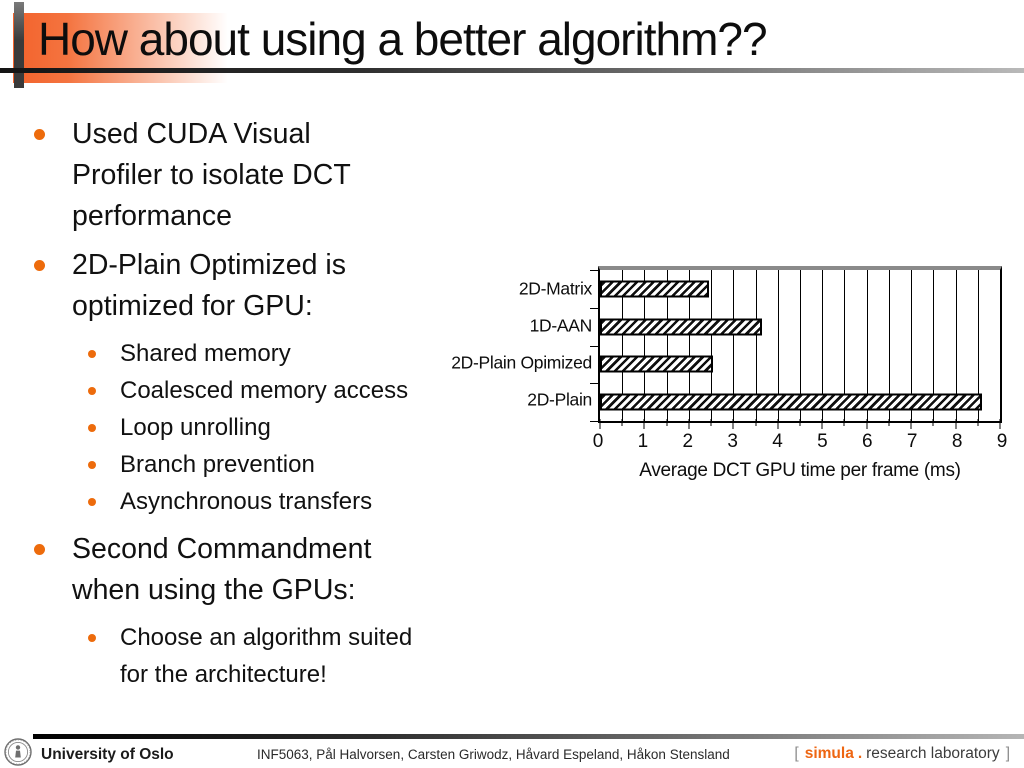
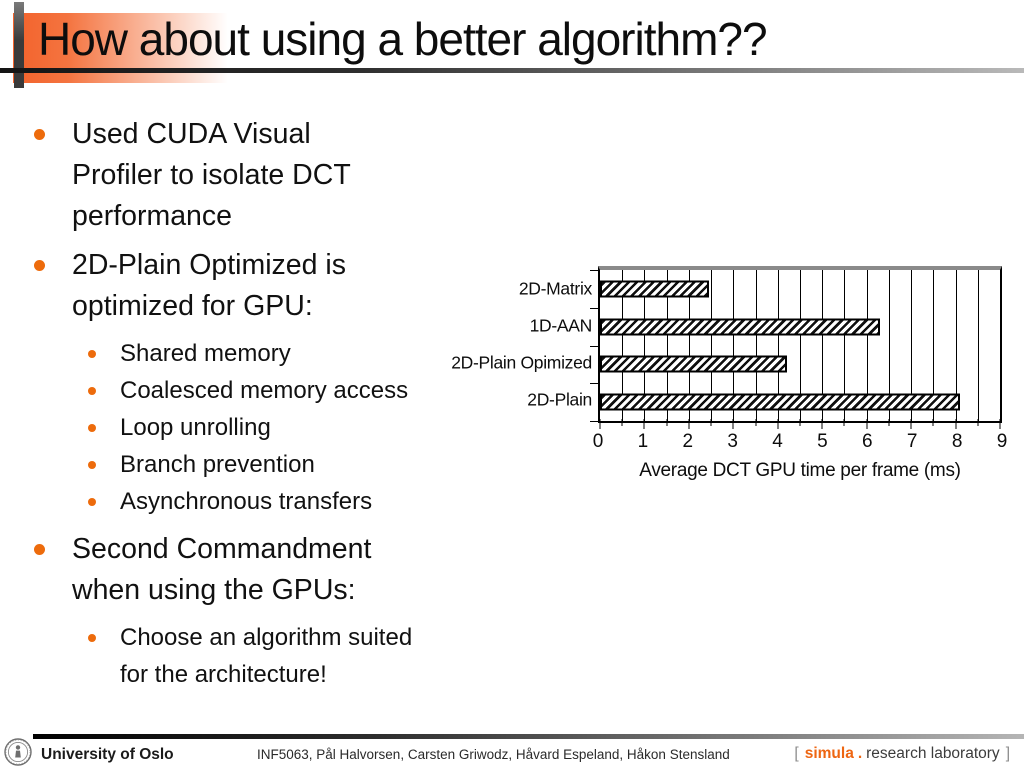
1D-AAN: 3.6 -> 6.3
2D-Plain Opimized: 2.5 -> 4.2
2D-Plain: 8.6 -> 8.1
